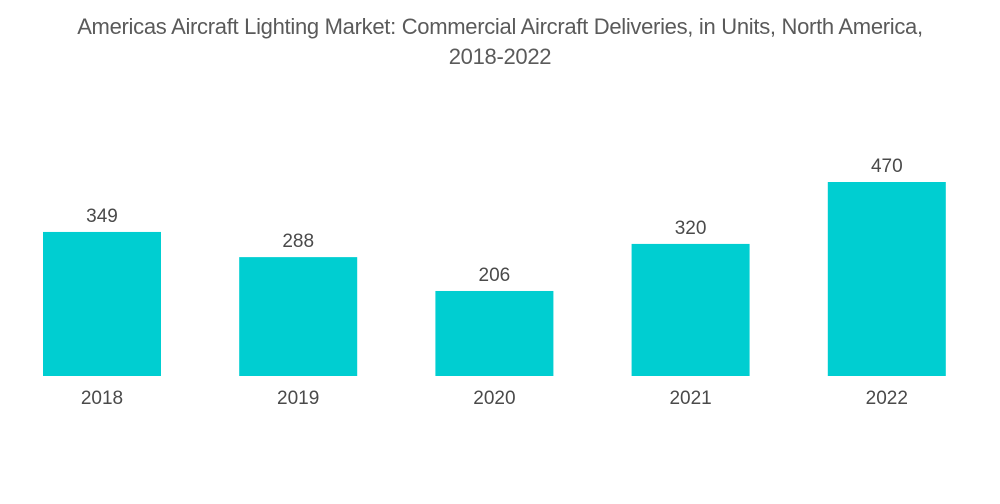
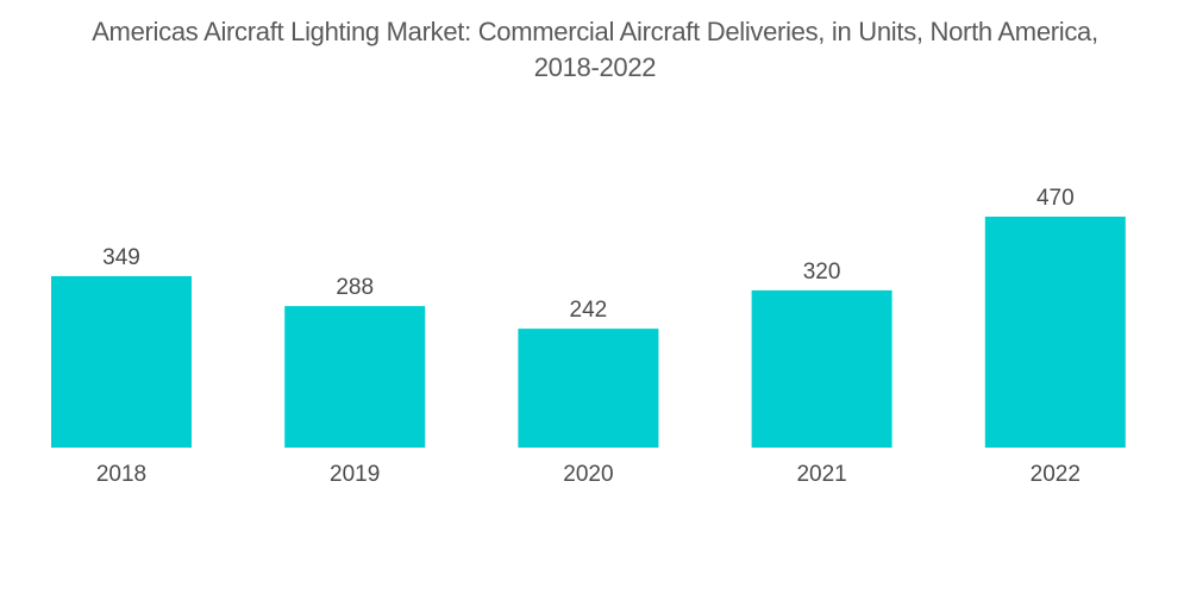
2020: 206 -> 242
